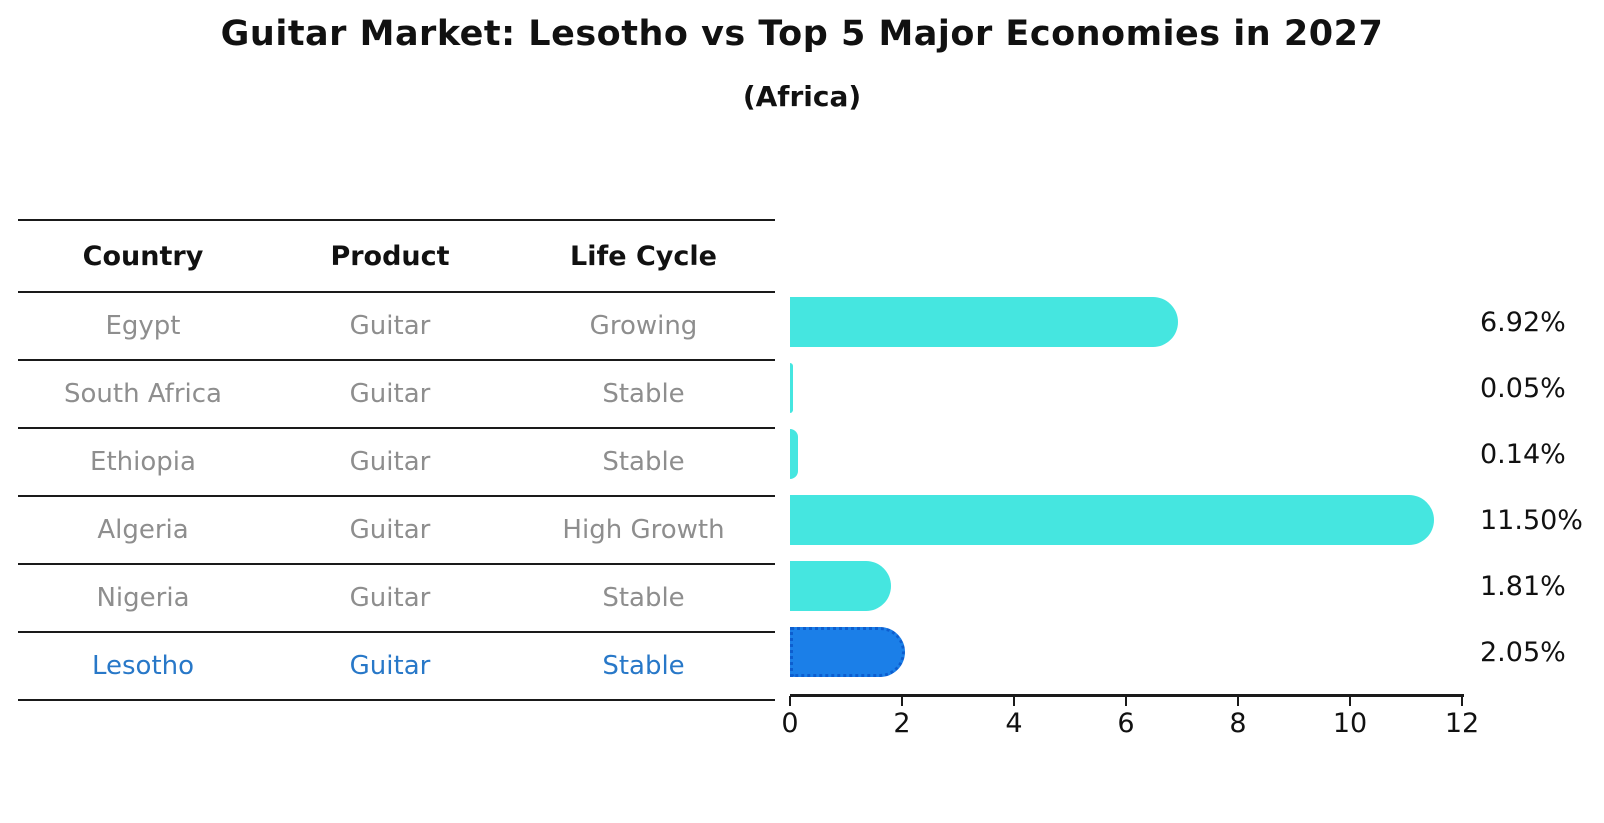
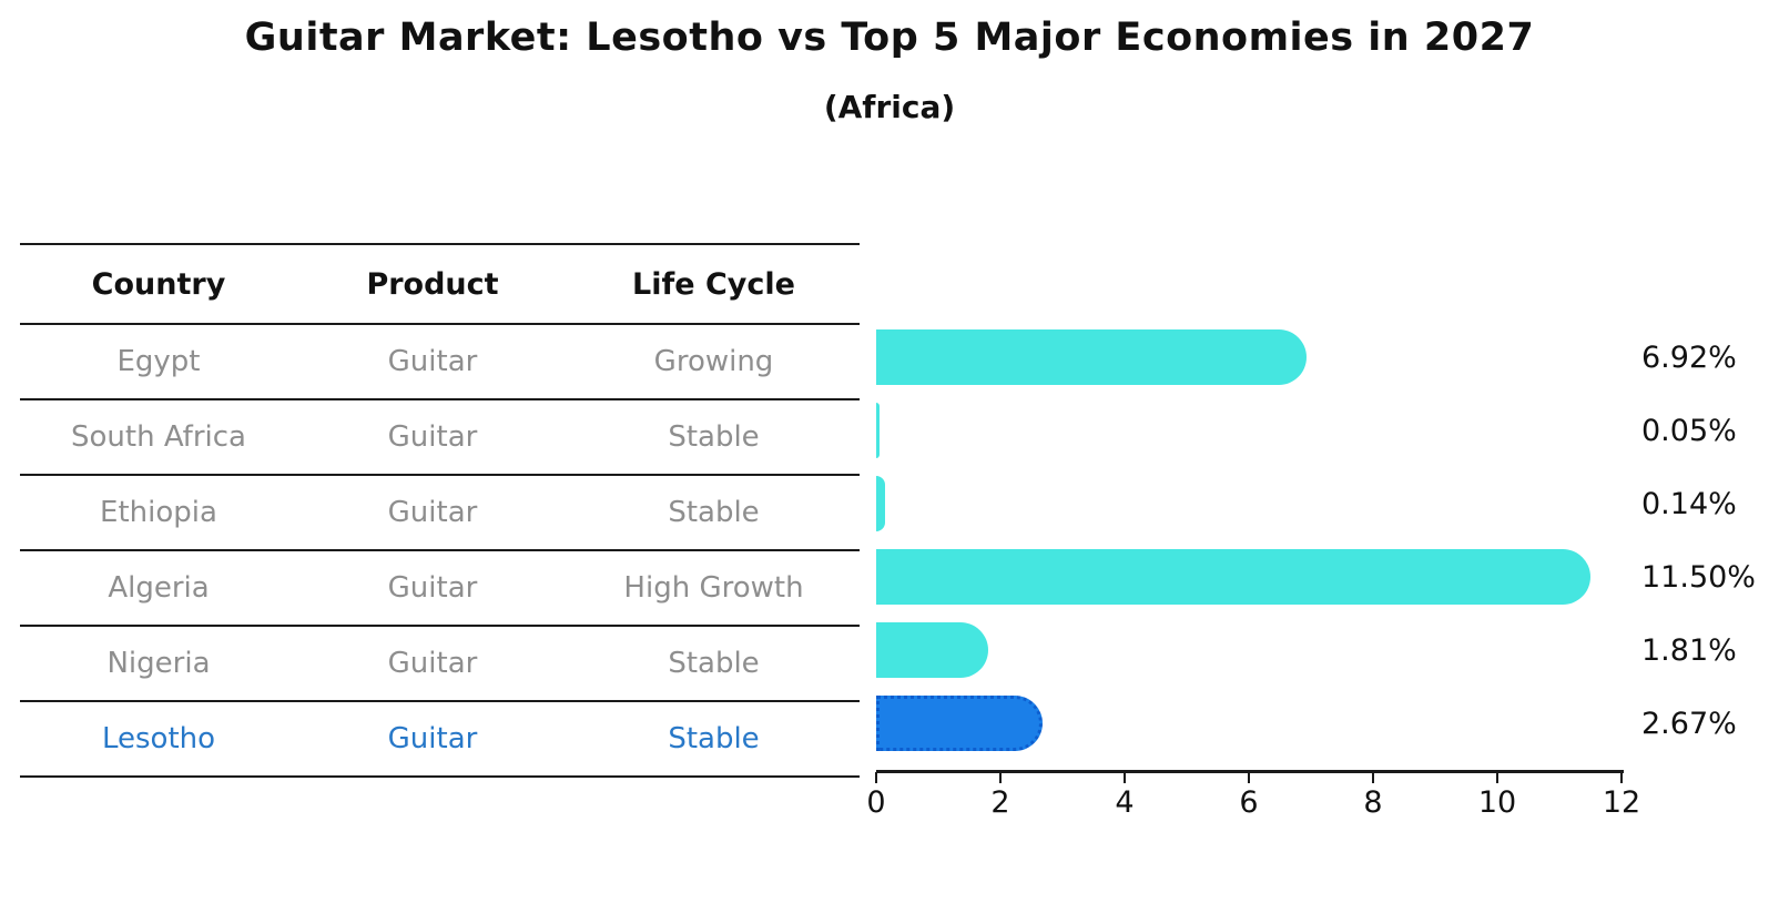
Lesotho: 2.05% -> 2.67%
